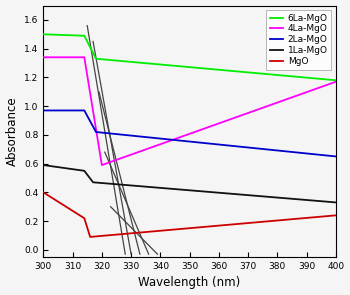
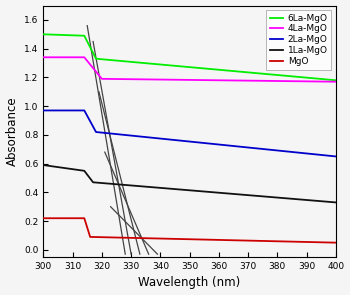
MgO/300: 0.40 -> 0.22
4La-MgO/320: 0.59 -> 1.19
MgO/400: 0.24 -> 0.05
